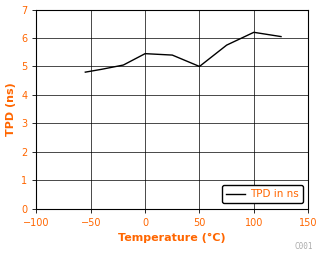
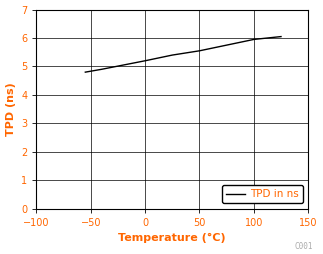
0: 5.45 -> 5.20
50: 5.00 -> 5.55
100: 6.20 -> 5.95
